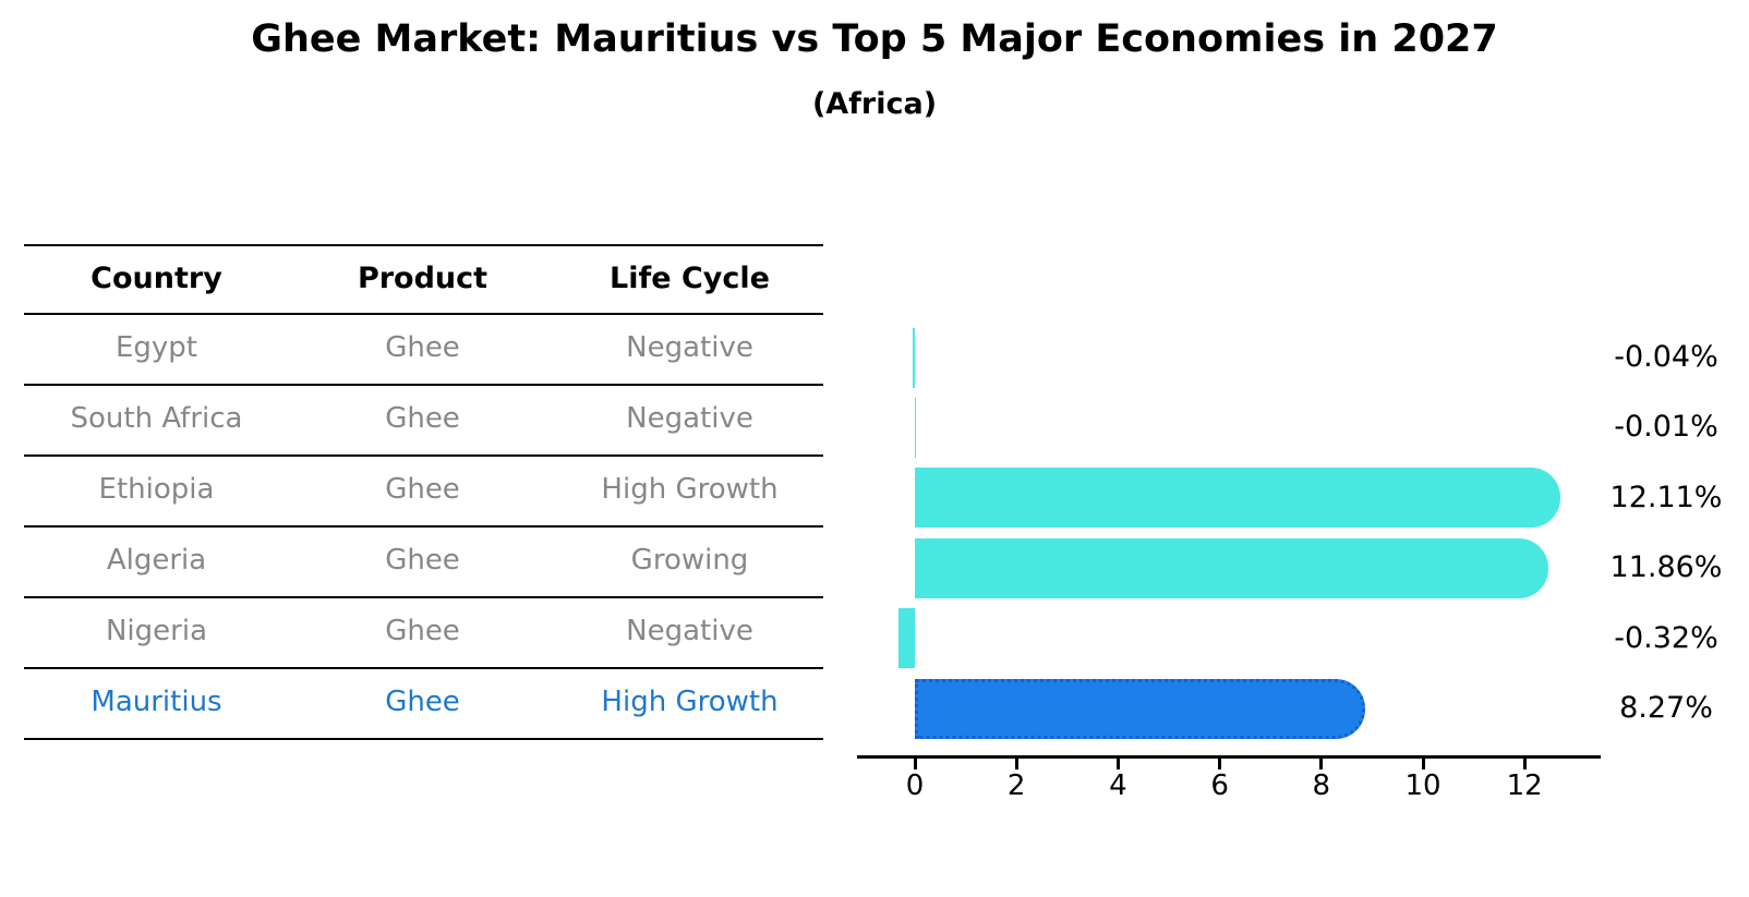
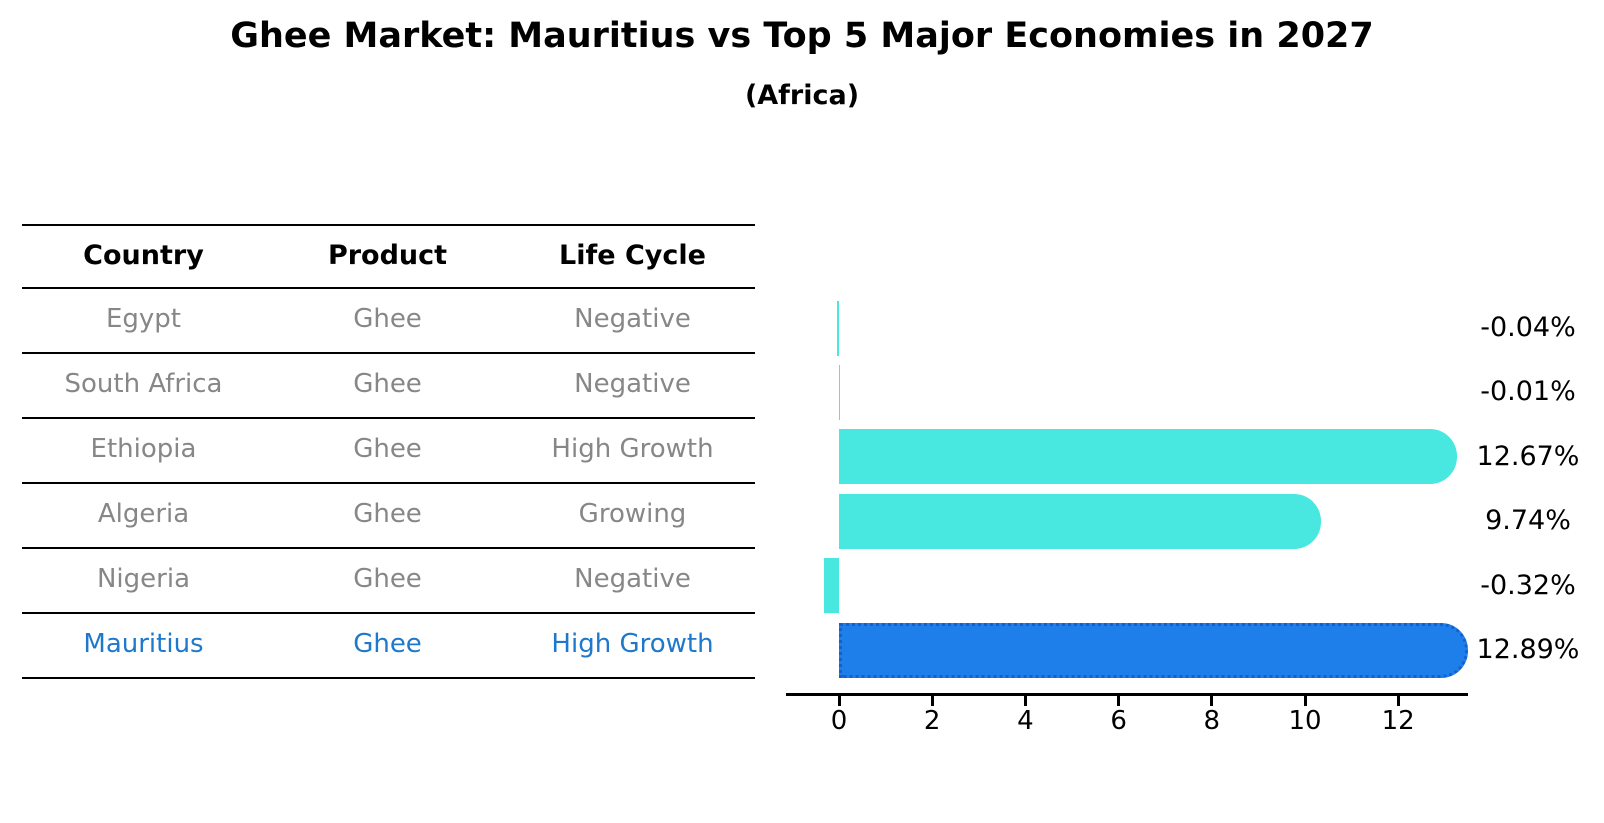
Ethiopia: 12.11% -> 12.67%
Algeria: 11.86% -> 9.74%
Mauritius: 8.27% -> 12.89%
